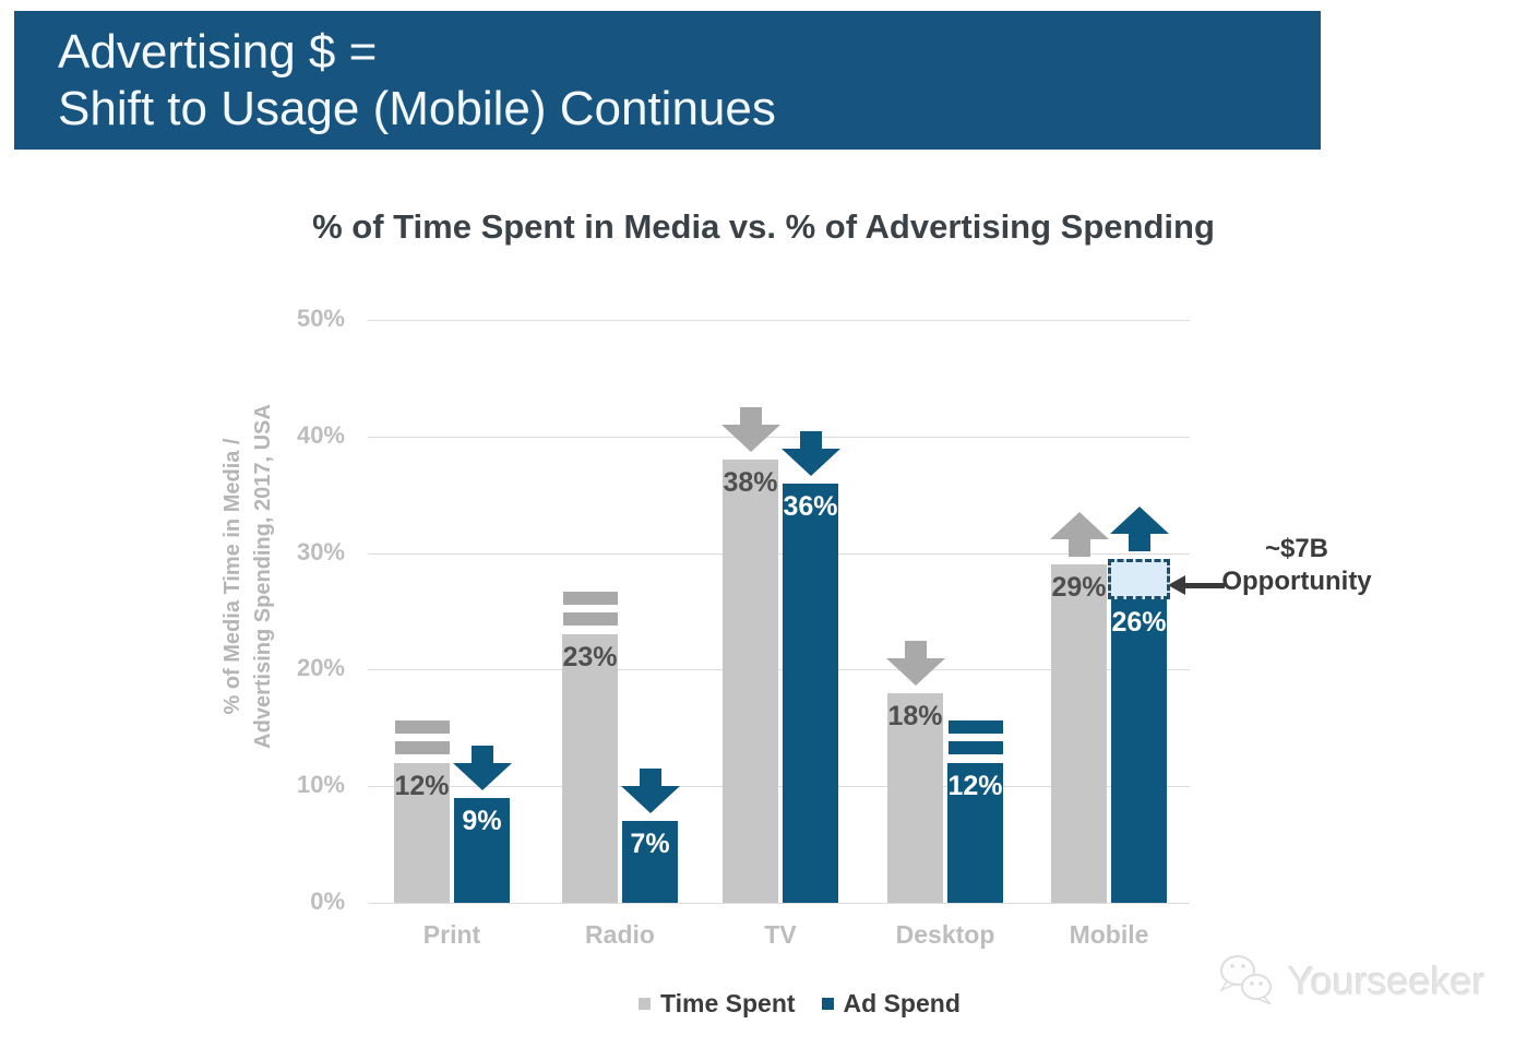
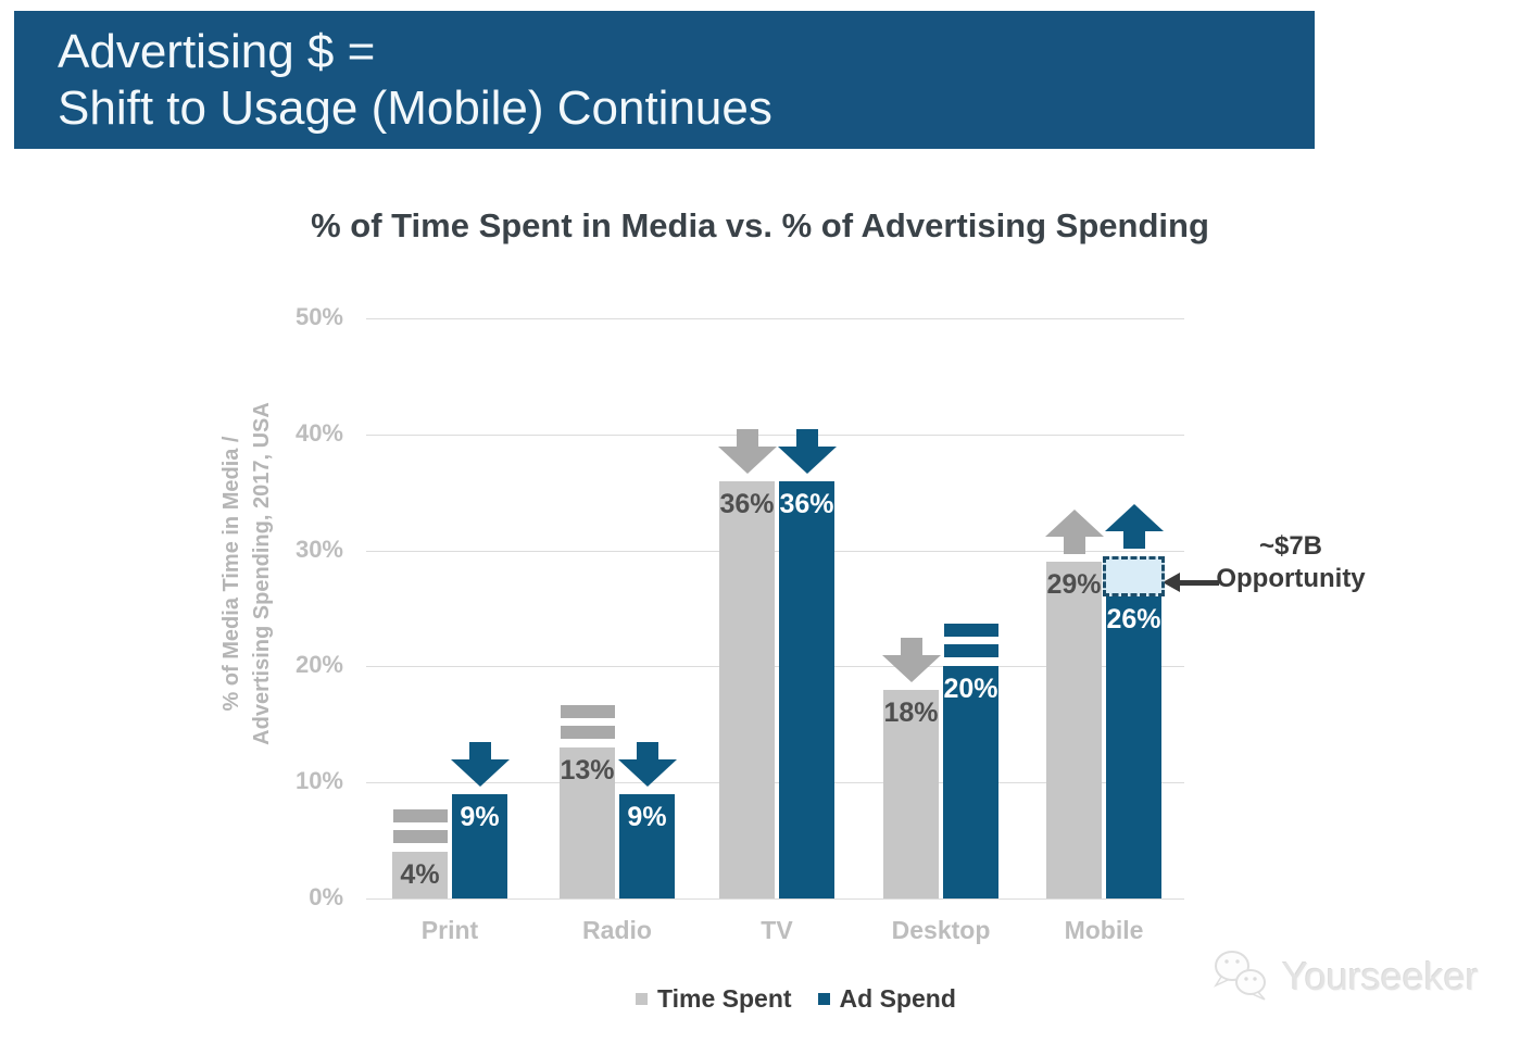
Time Spent/Print: 12% -> 4%
Time Spent/Radio: 23% -> 13%
Ad Spend/Radio: 7% -> 9%
Time Spent/TV: 38% -> 36%
Ad Spend/Desktop: 12% -> 20%
